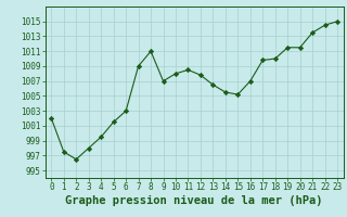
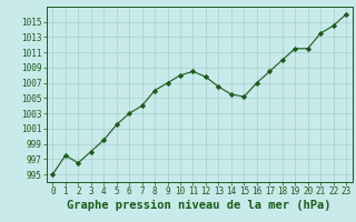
0: 1002.0 -> 995.0
7: 1009.0 -> 1004.0
8: 1011.0 -> 1006.0
17: 1009.8 -> 1008.5
23: 1015.0 -> 1016.0
